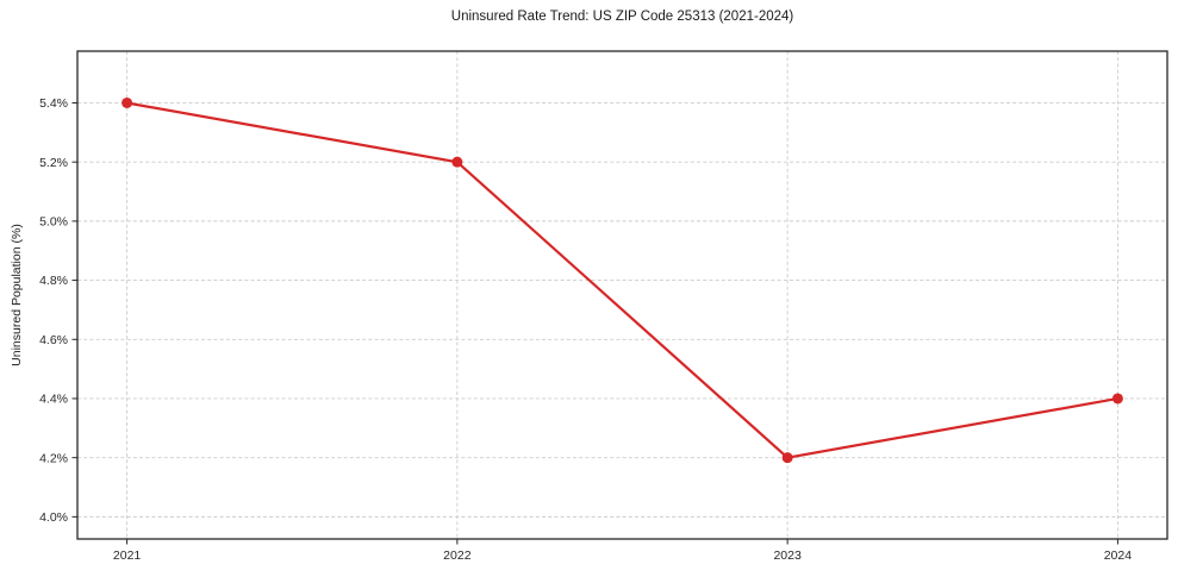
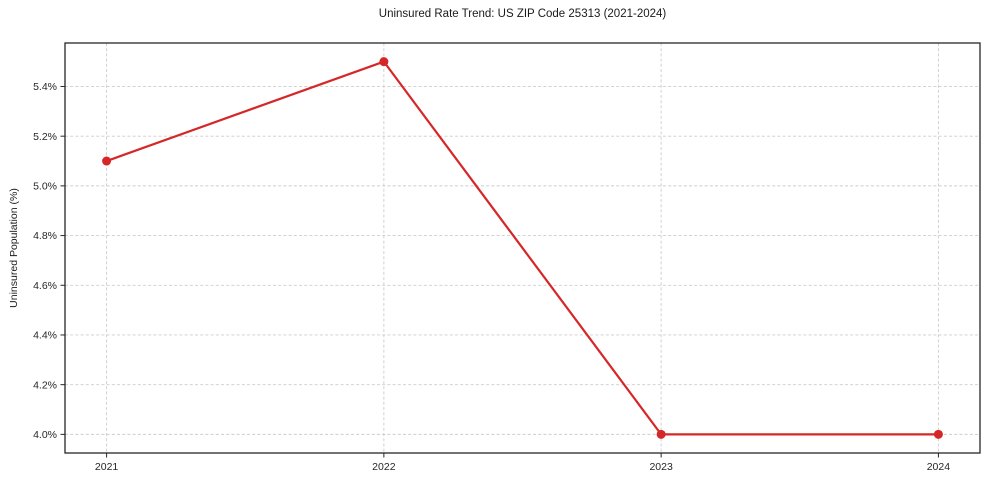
2021: 5.4% -> 5.1%
2022: 5.2% -> 5.5%
2023: 4.2% -> 4.0%
2024: 4.4% -> 4.0%
